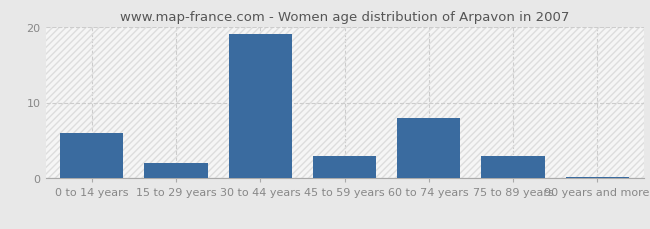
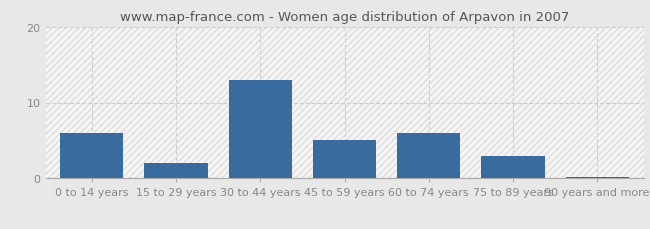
30 to 44 years: 19.0 -> 13.0
45 to 59 years: 3.0 -> 5.0
60 to 74 years: 8.0 -> 6.0
